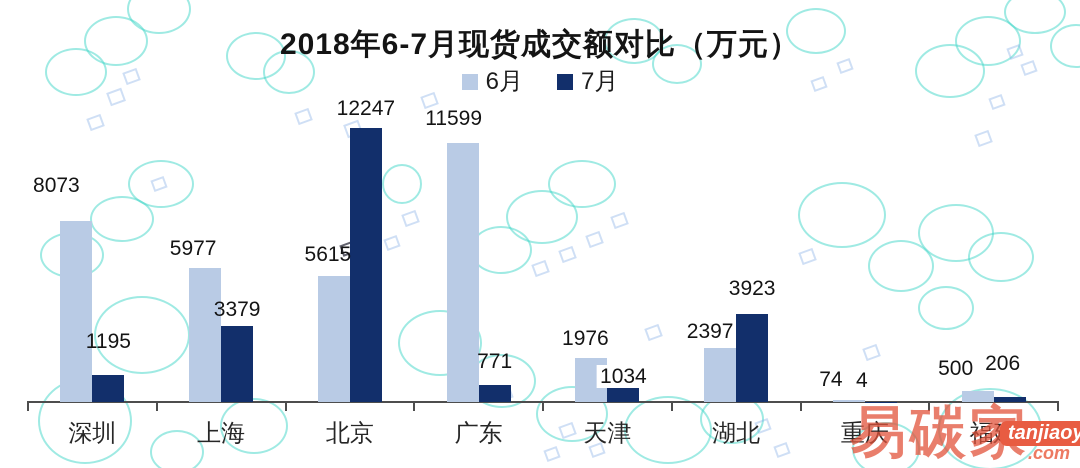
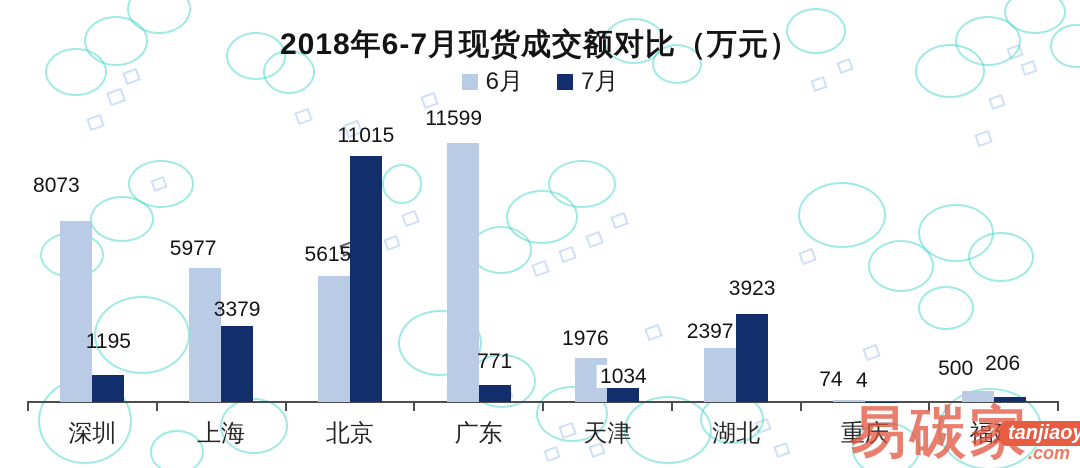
7月/北京: 12247 -> 11015
